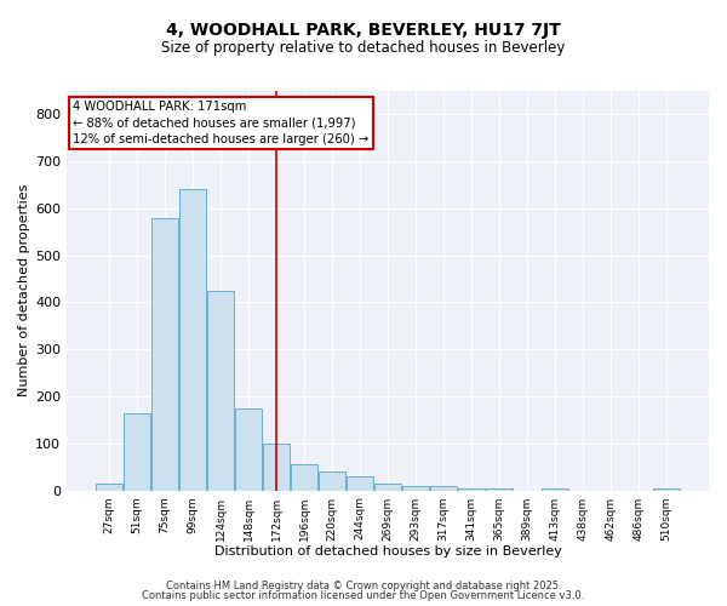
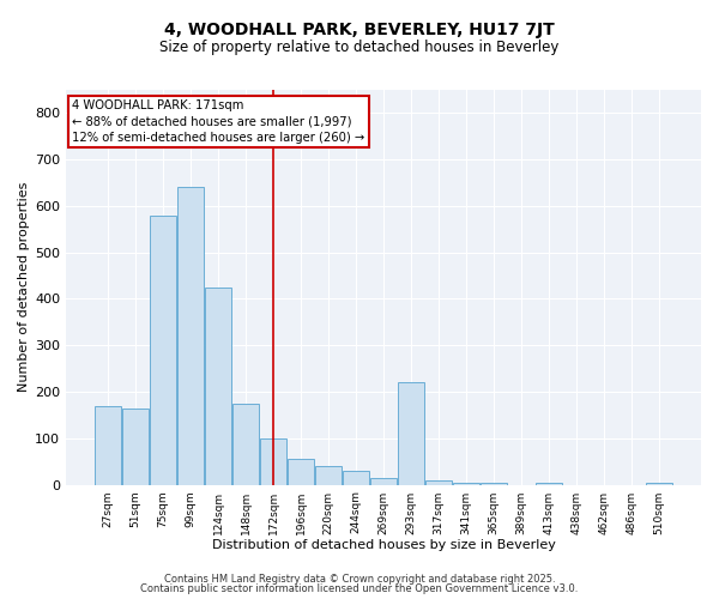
27sqm: 15 -> 170
293sqm: 10 -> 220
